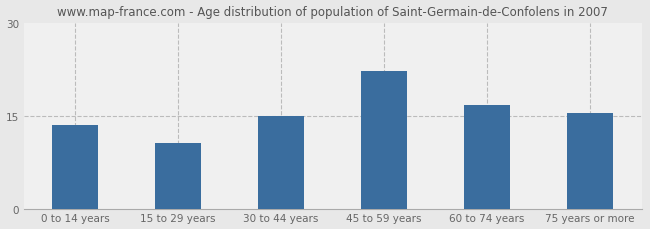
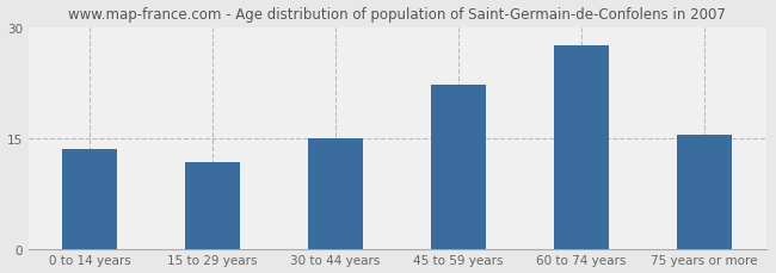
15 to 29 years: 10.6 -> 11.8
60 to 74 years: 16.8 -> 27.5
